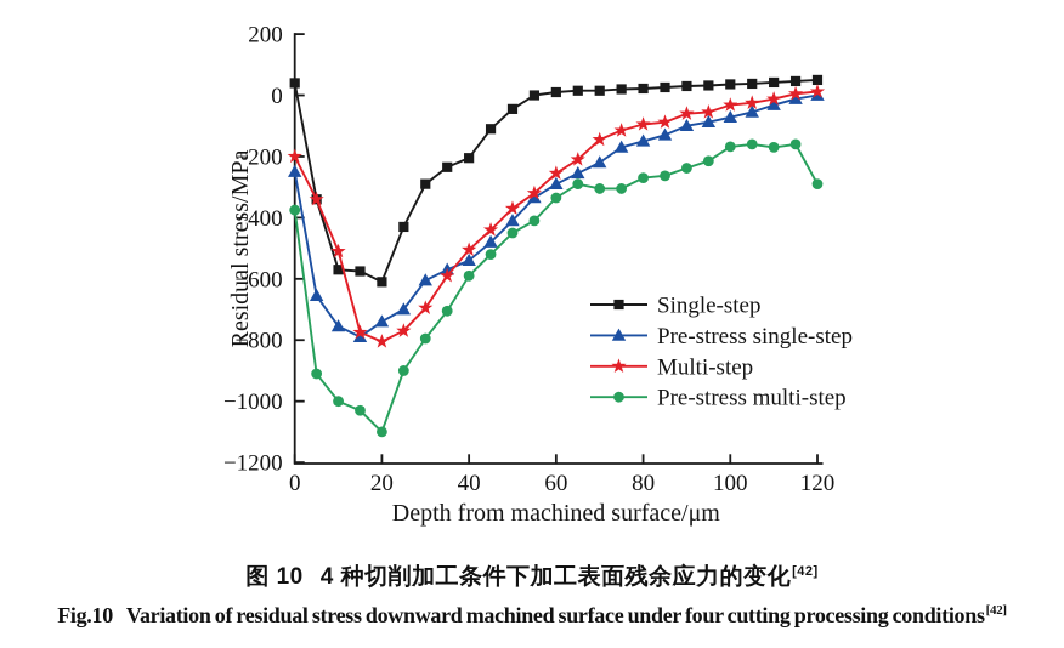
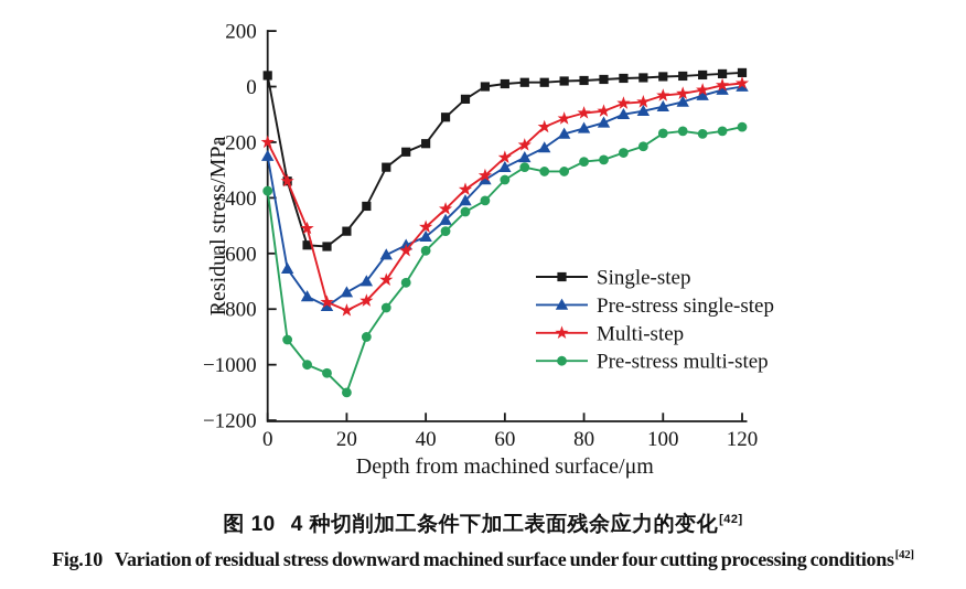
Single-step/20: -610 -> -520
Pre-stress multi-step/120: -290 -> -140
